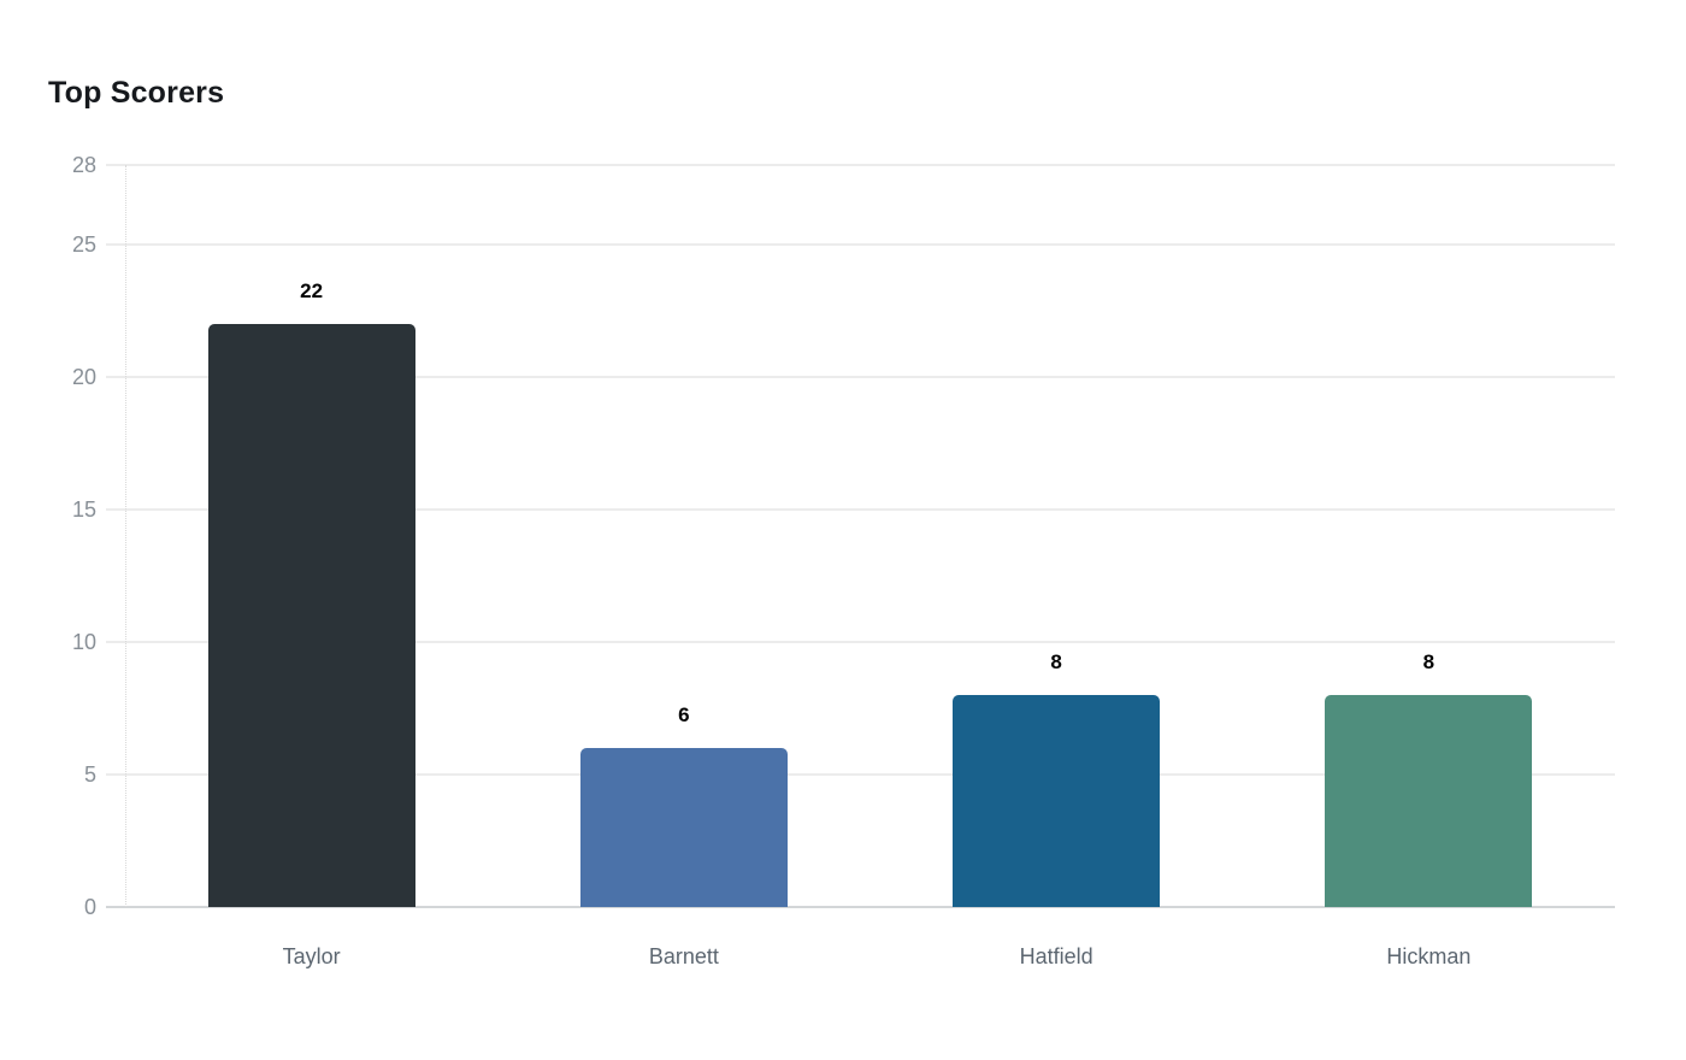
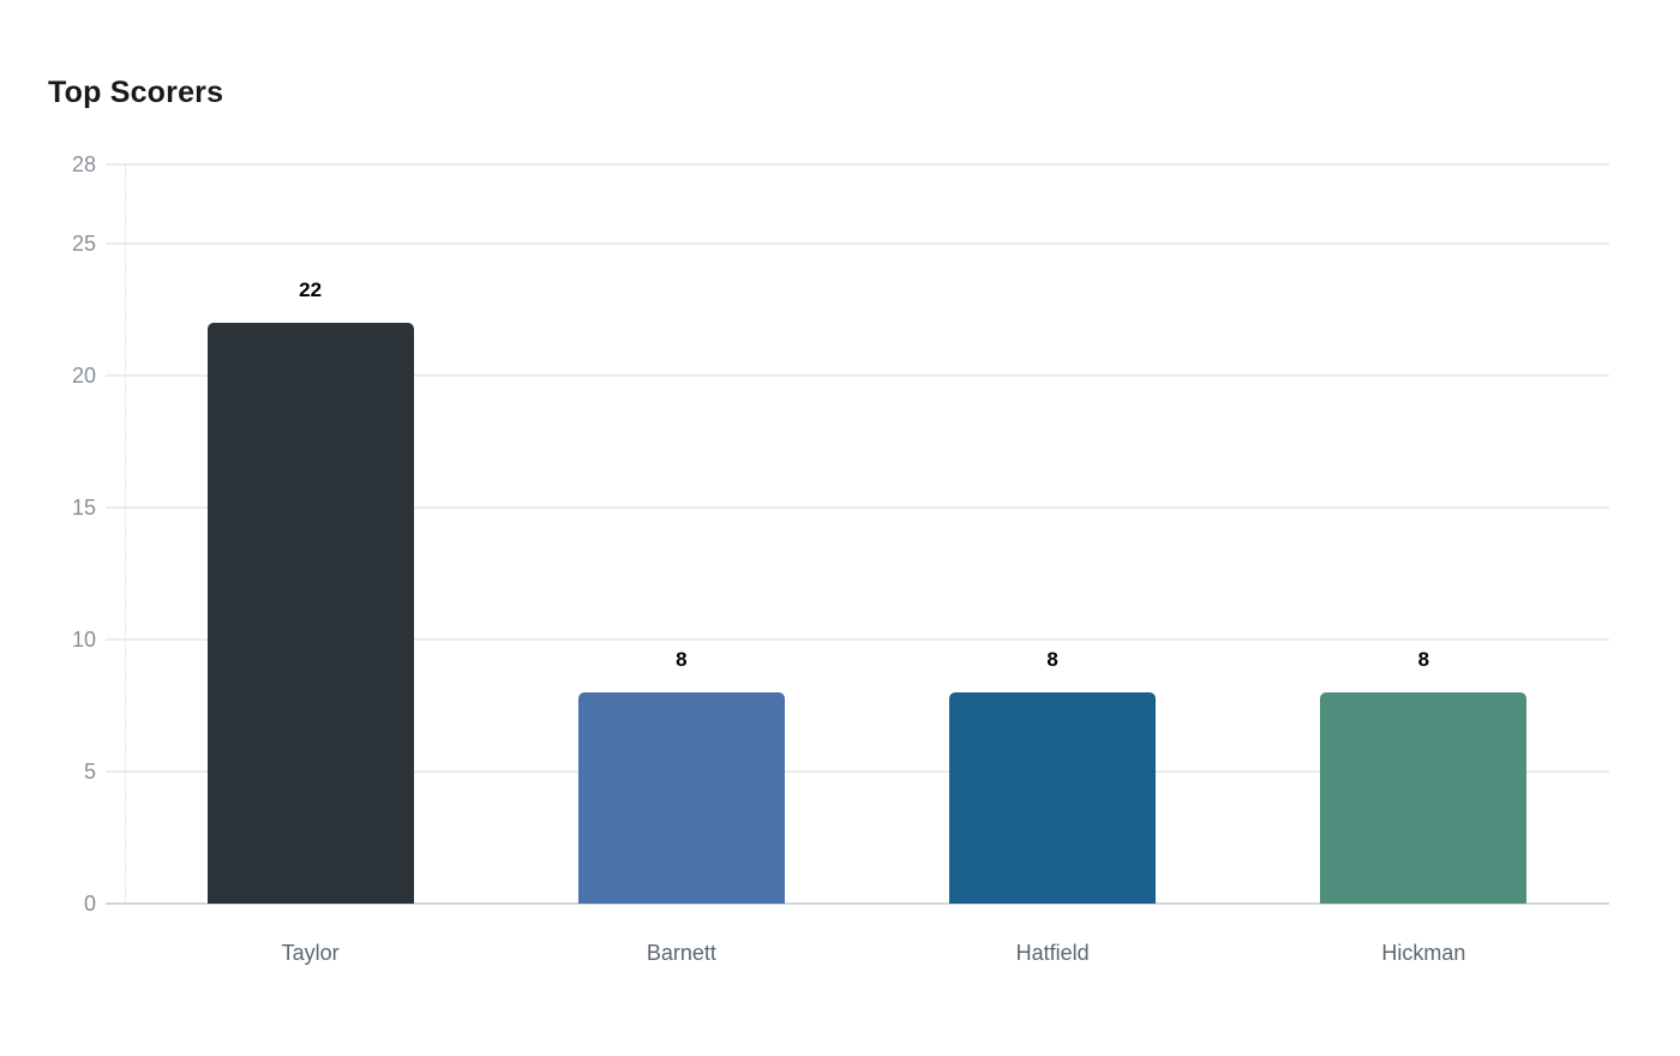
Barnett: 6 -> 8
